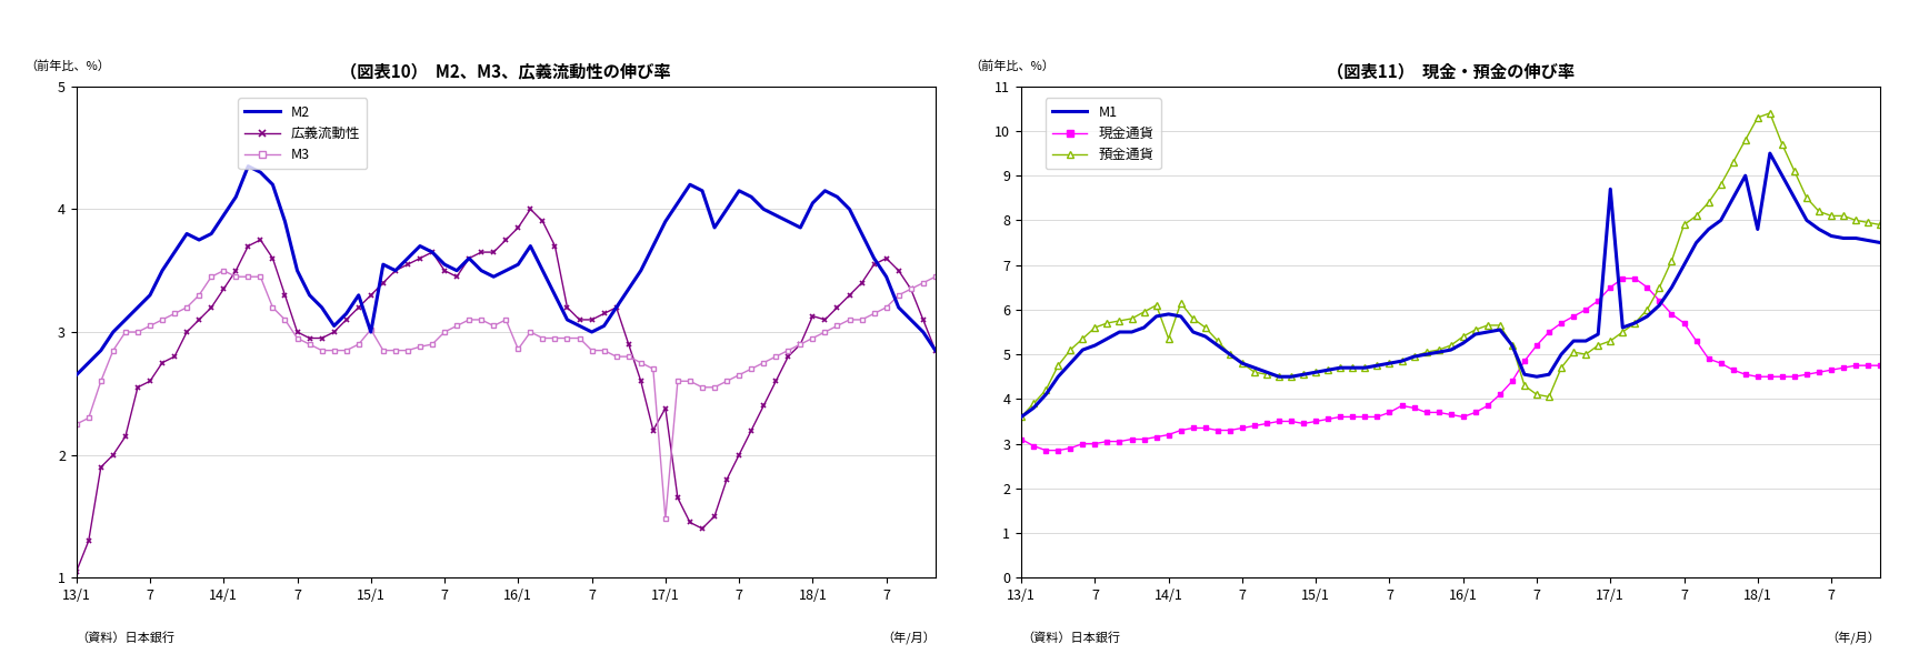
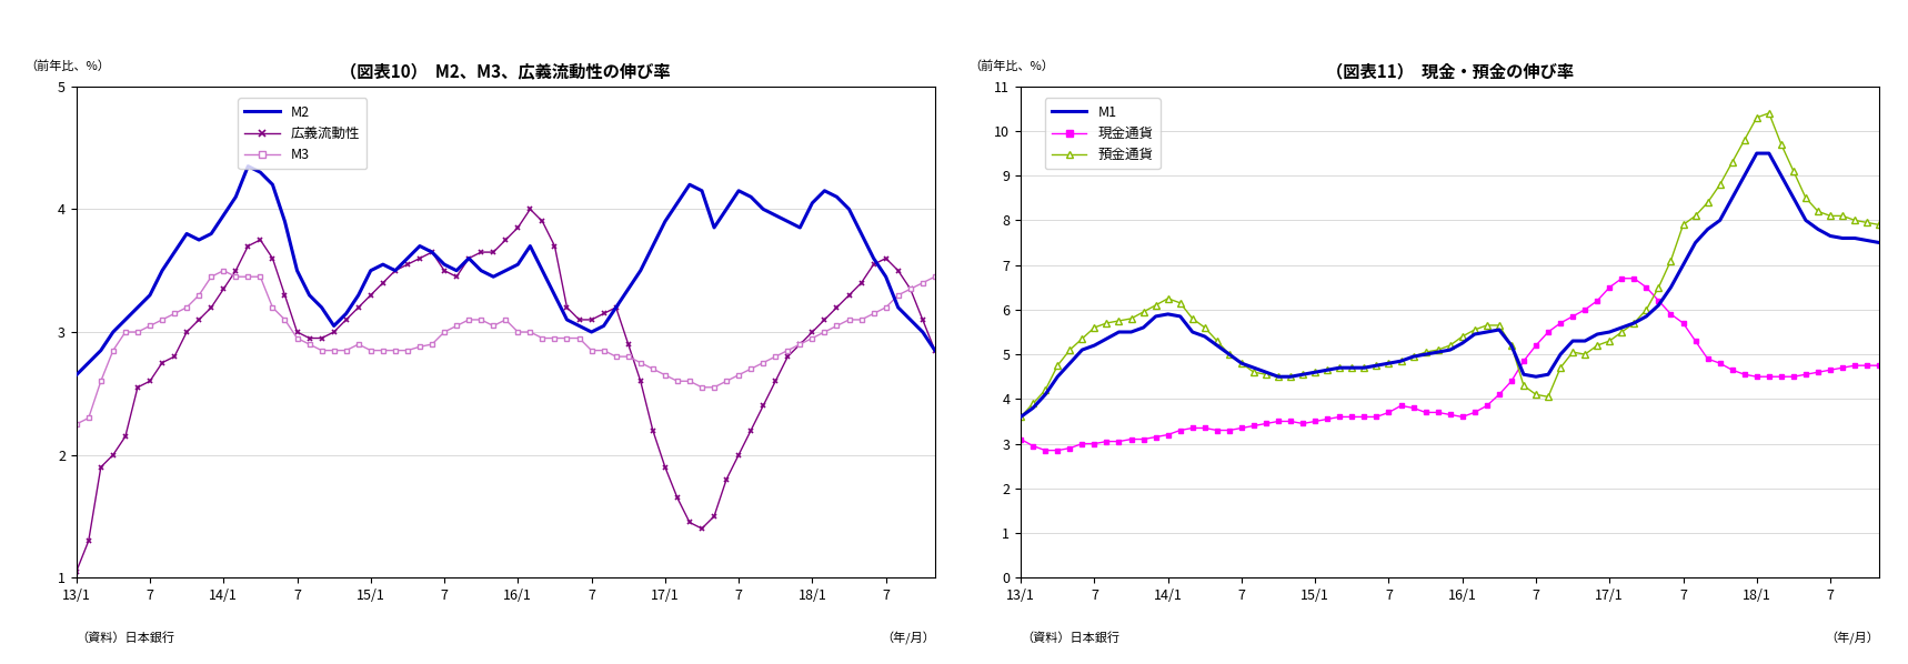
（図表10） M2、M3、広義流動性の伸び率/M2/15/1: 3.00 -> 3.50
（図表10） M2、M3、広義流動性の伸び率/M3/15/1: 3.02 -> 2.85
（図表10） M2、M3、広義流動性の伸び率/M3/16/1: 2.86 -> 3.00
（図表10） M2、M3、広義流動性の伸び率/広義流動性/17/1: 2.38 -> 1.90
（図表10） M2、M3、広義流動性の伸び率/M3/17/1: 1.48 -> 2.65
（図表10） M2、M3、広義流動性の伸び率/広義流動性/18/1: 3.13 -> 3.00
（図表11） 現金・預金の伸び率/預金通貨/14/1: 5.35 -> 6.25
（図表11） 現金・預金の伸び率/M1/17/1: 8.70 -> 5.50
（図表11） 現金・預金の伸び率/M1/18/1: 7.80 -> 9.50
